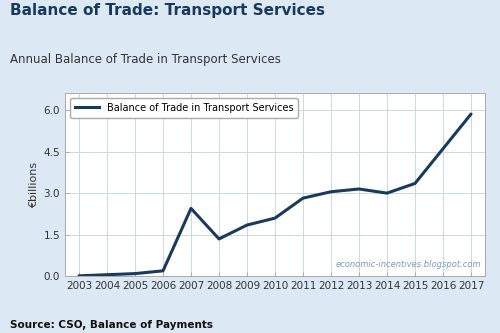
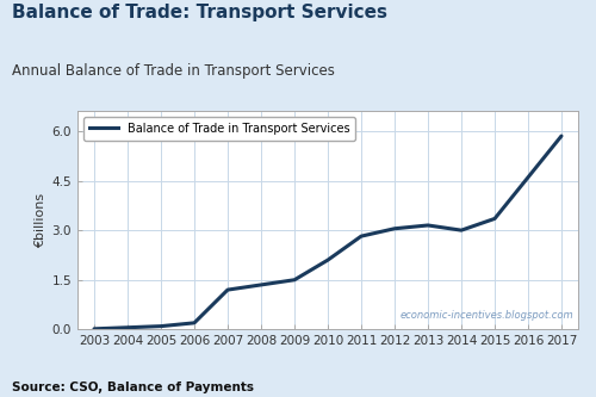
2007: 2.45 -> 1.20
2009: 1.85 -> 1.50
